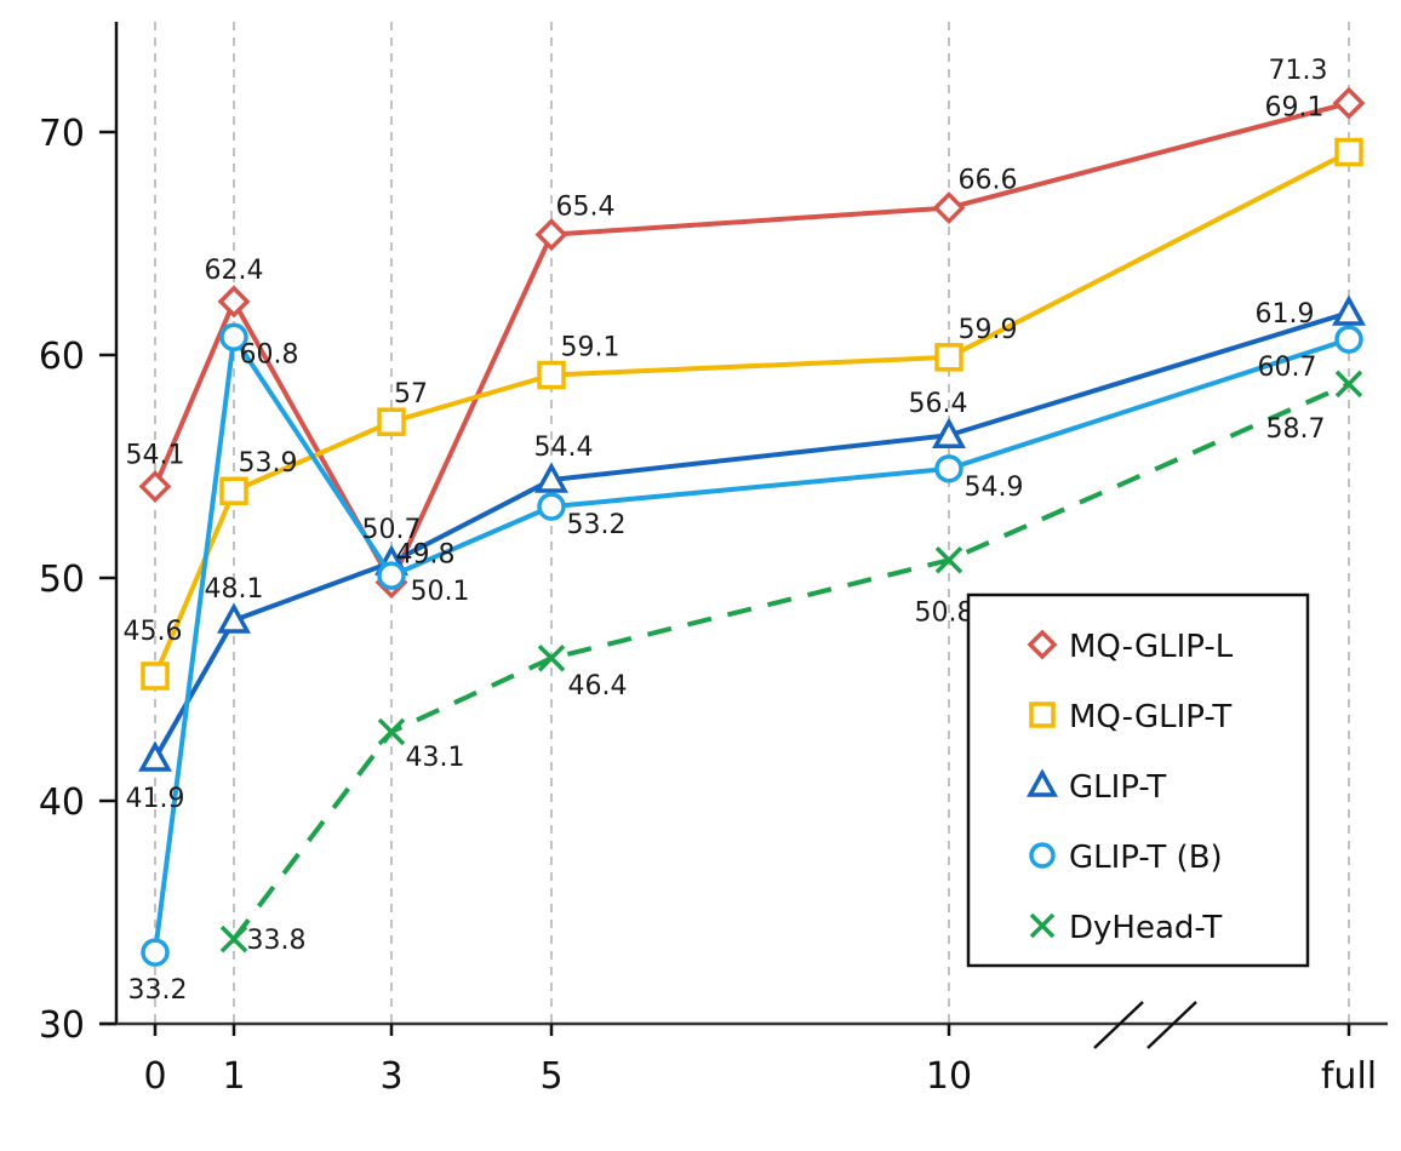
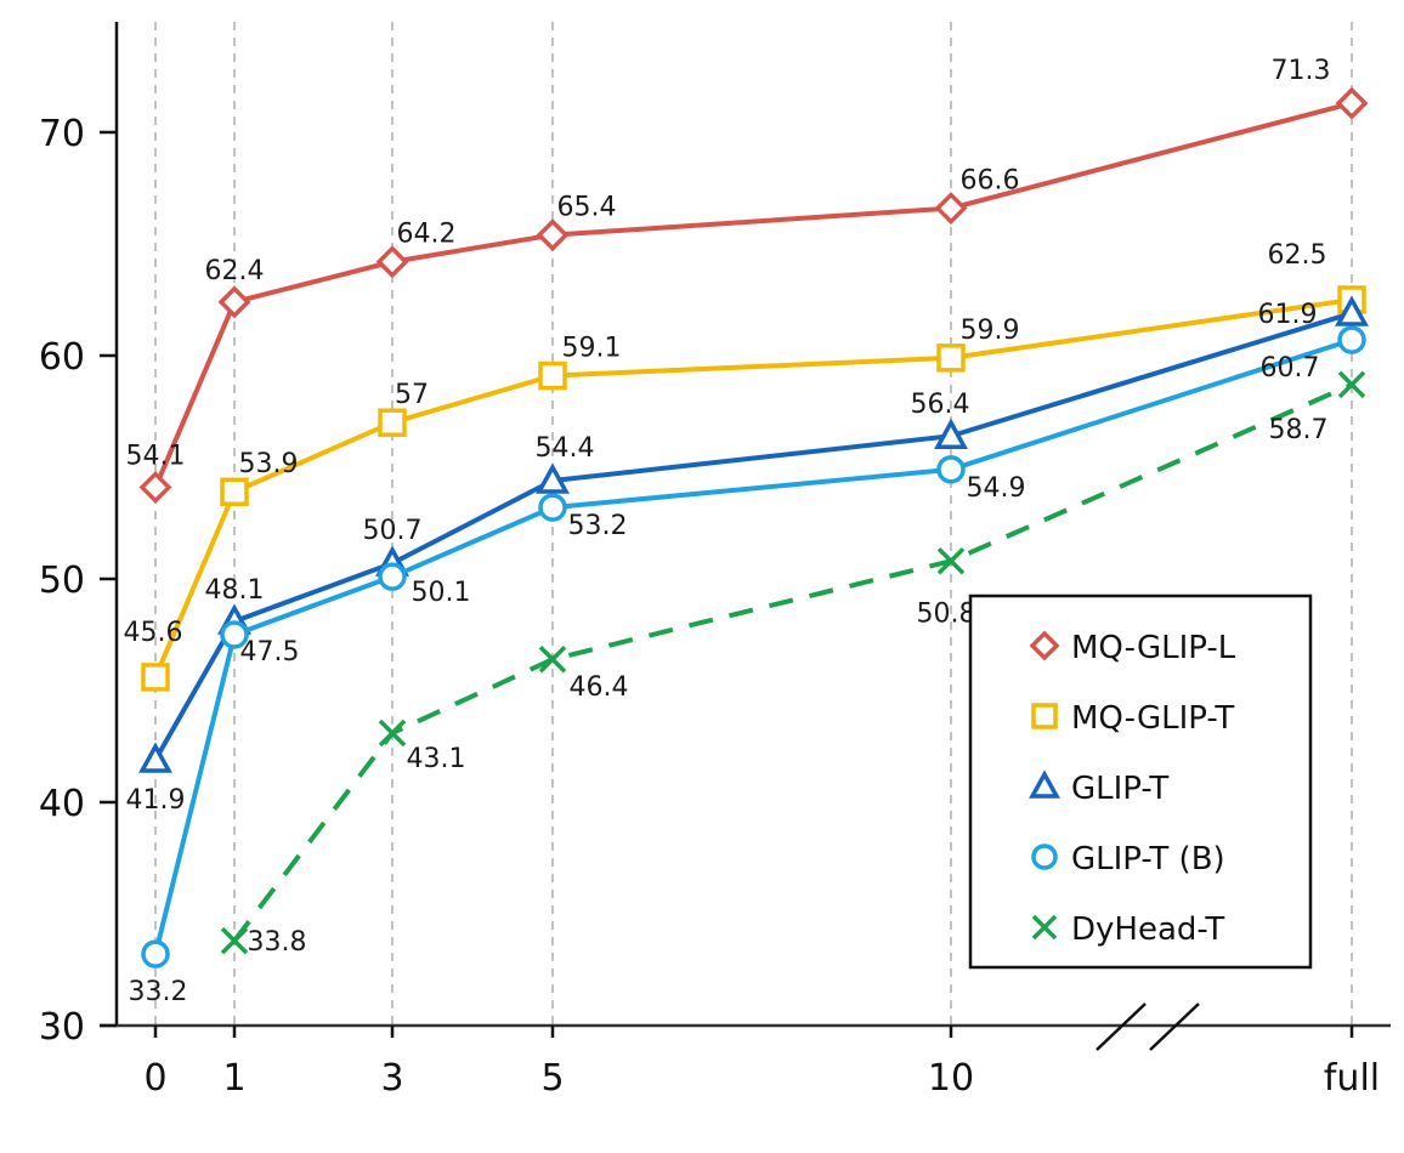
GLIP-T (B)/1: 60.8 -> 47.5
MQ-GLIP-L/3: 49.8 -> 64.2
MQ-GLIP-T/full: 69.1 -> 62.5
